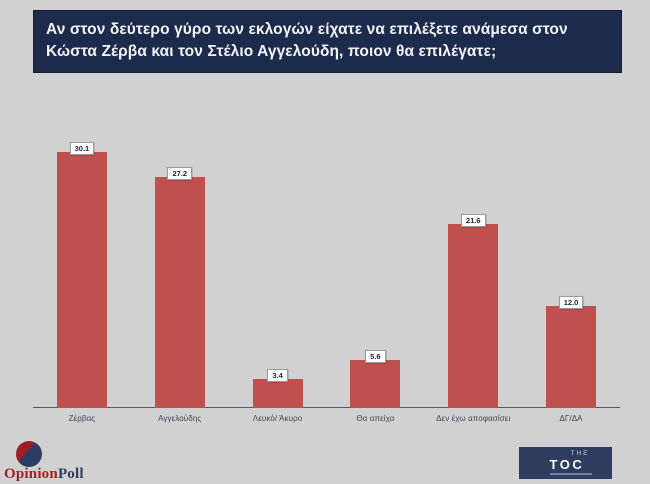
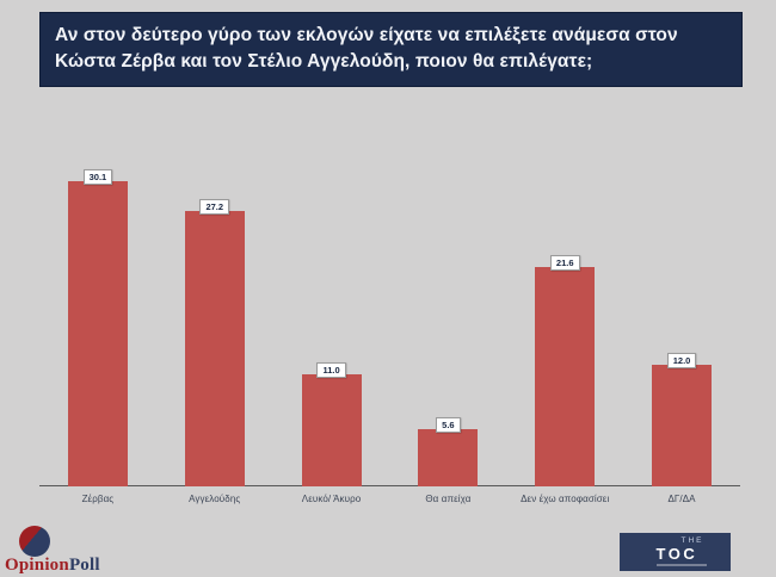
Λευκό/ Άκυρο: 3.4 -> 11.0
